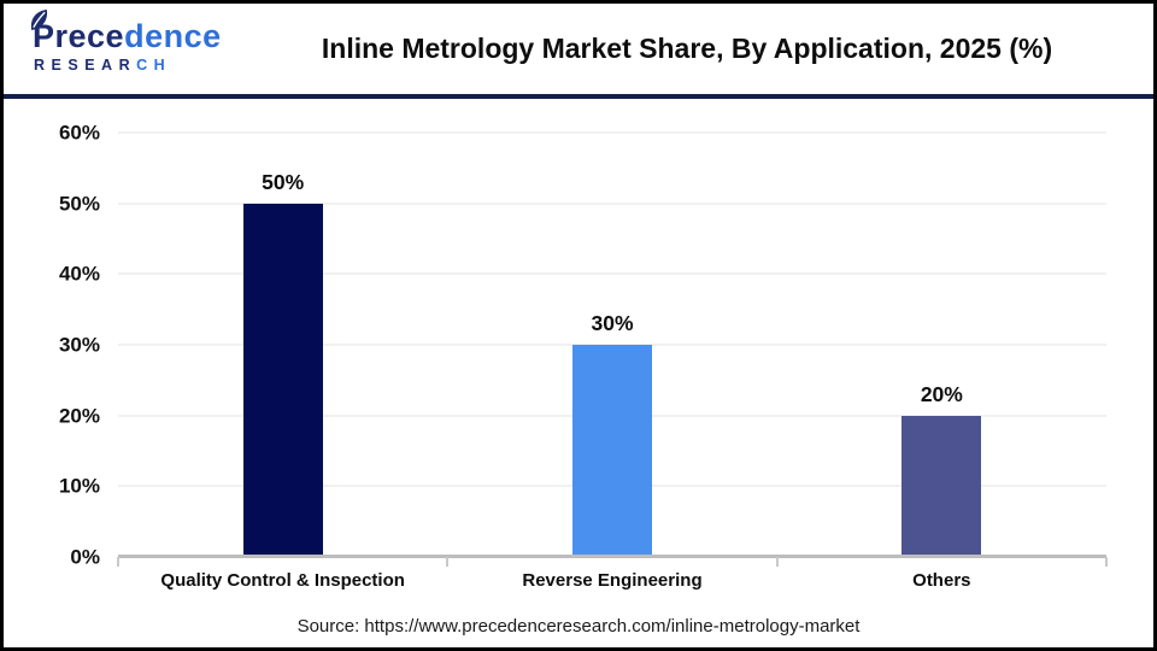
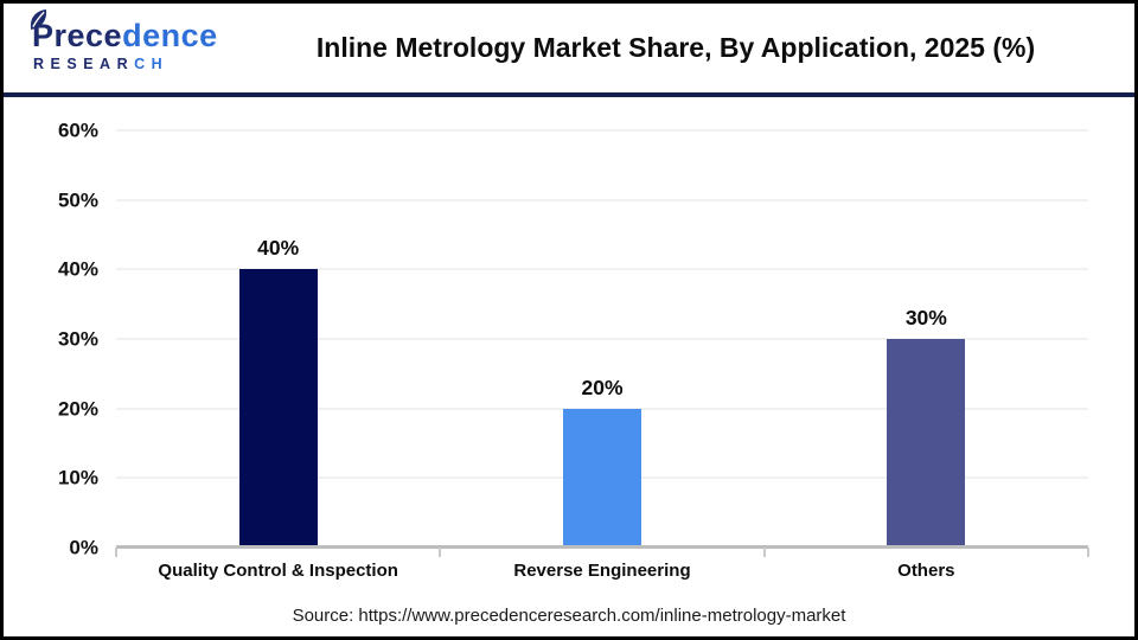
Quality Control & Inspection: 50% -> 40%
Reverse Engineering: 30% -> 20%
Others: 20% -> 30%
